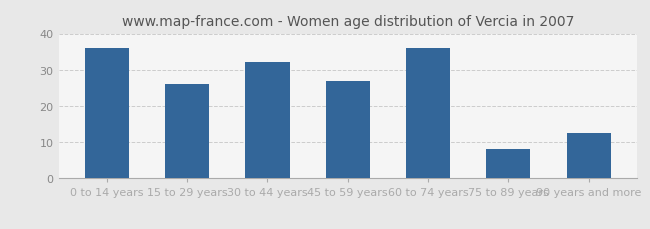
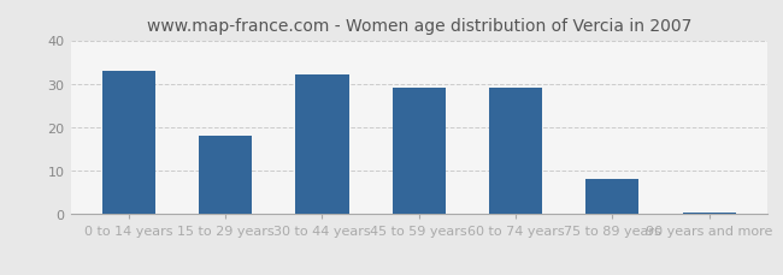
0 to 14 years: 36.0 -> 33.0
15 to 29 years: 26.0 -> 18.0
45 to 59 years: 27.0 -> 29.0
60 to 74 years: 36.0 -> 29.0
90 years and more: 12.5 -> 0.5
